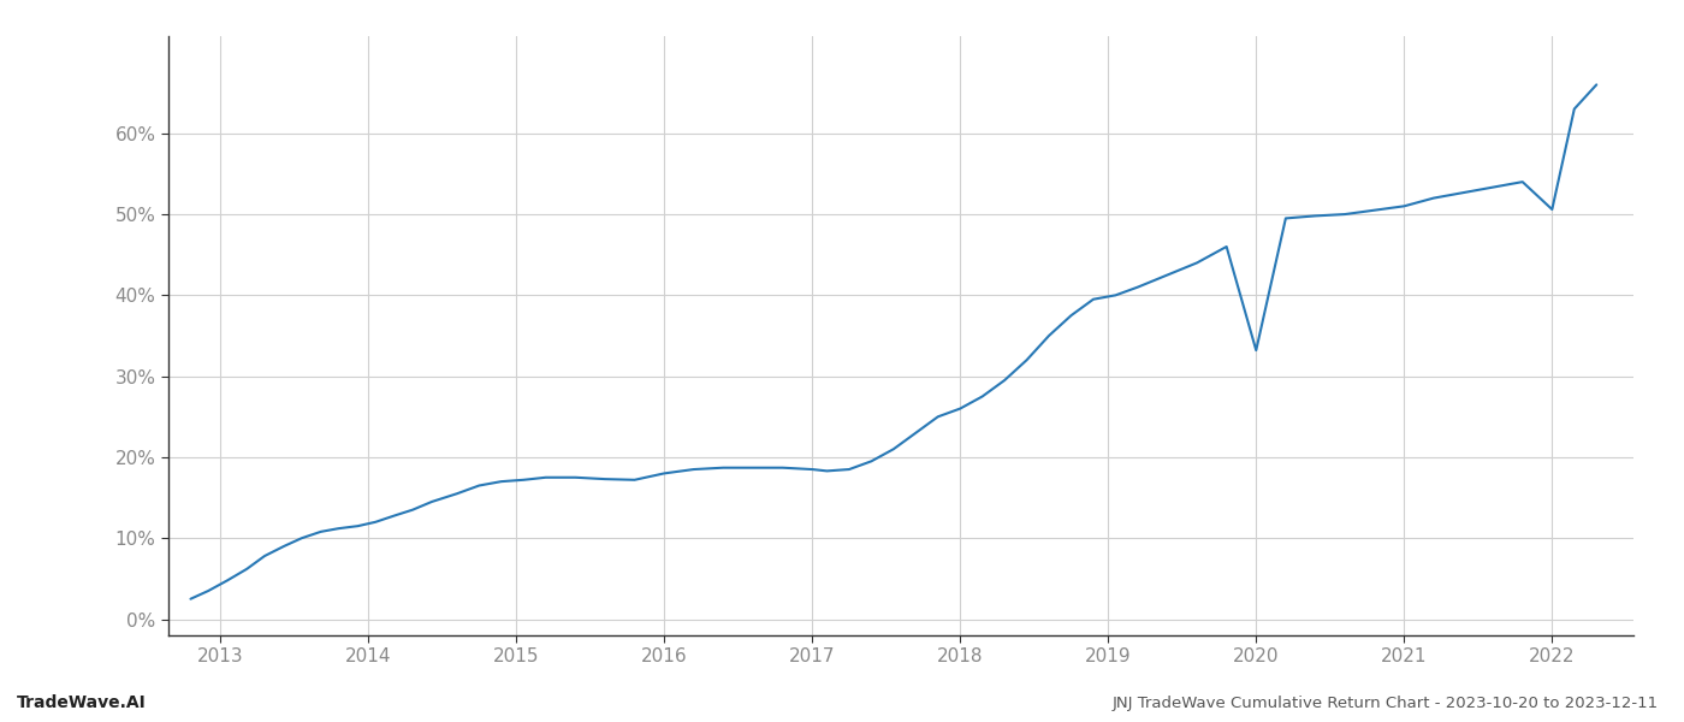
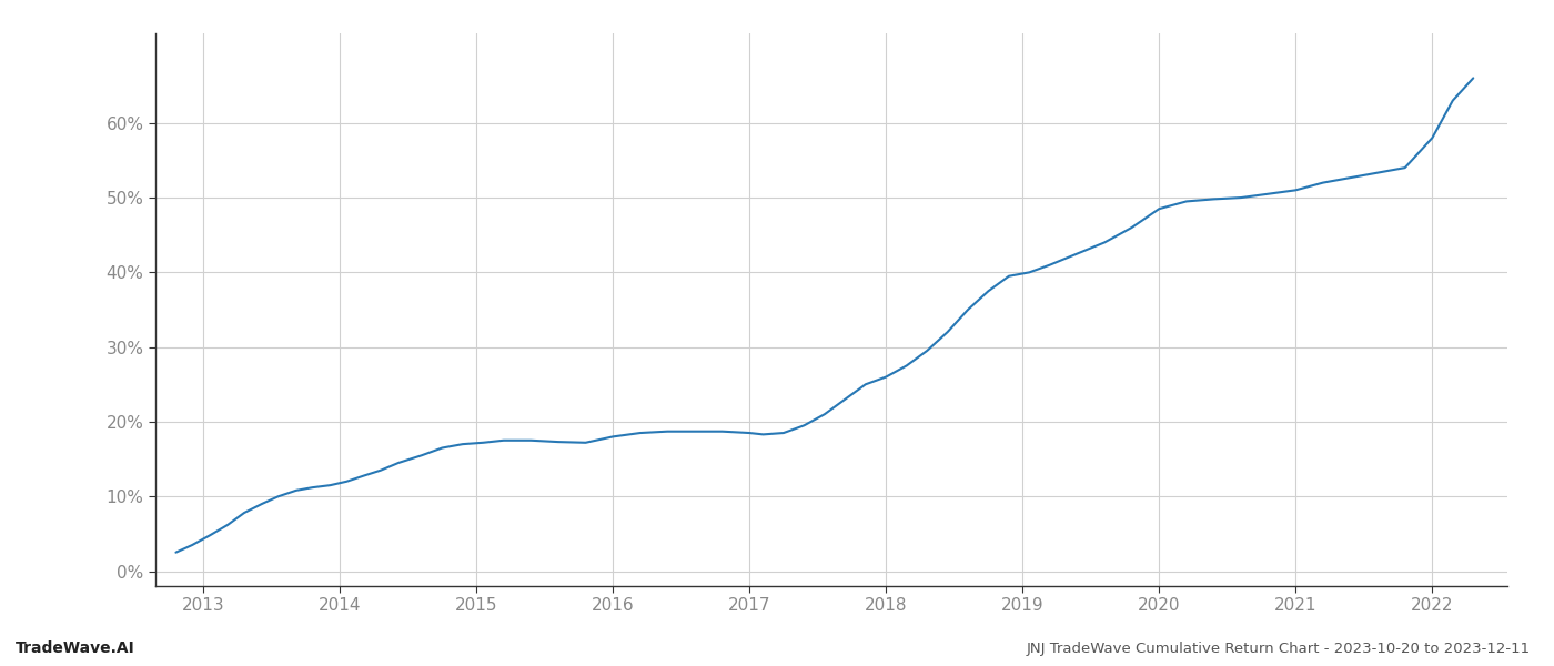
2020: 33.2% -> 48.5%
2022: 50.6% -> 58.0%
